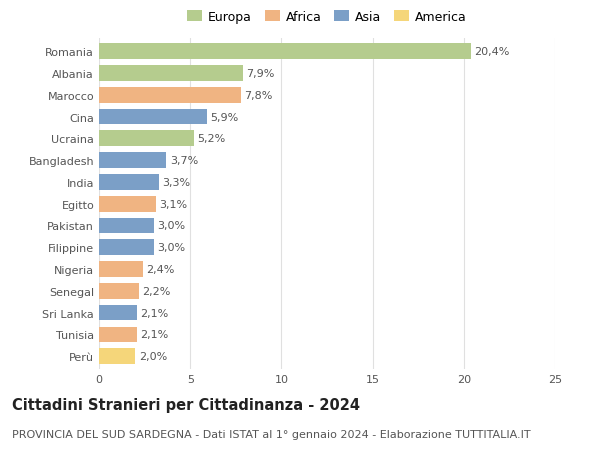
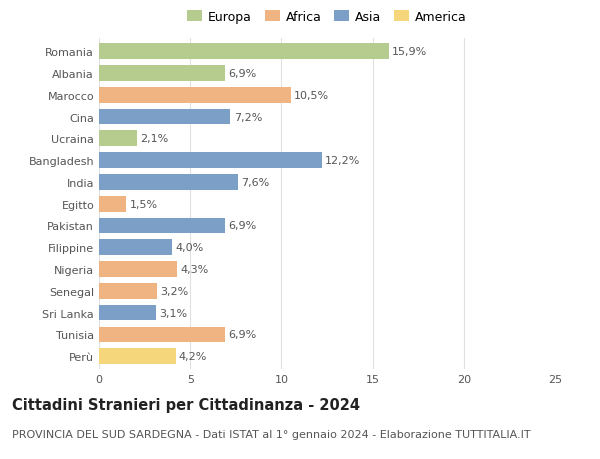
Romania: 20,4% -> 15,9%
Albania: 7,9% -> 6,9%
Marocco: 7,8% -> 10,5%
Cina: 5,9% -> 7,2%
Ucraina: 5,2% -> 2,1%
Bangladesh: 3,7% -> 12,2%
India: 3,3% -> 7,6%
Egitto: 3,1% -> 1,5%
Pakistan: 3,0% -> 6,9%
Filippine: 3,0% -> 4,0%
Nigeria: 2,4% -> 4,3%
Senegal: 2,2% -> 3,2%
Sri Lanka: 2,1% -> 3,1%
Tunisia: 2,1% -> 6,9%
Perù: 2,0% -> 4,2%
